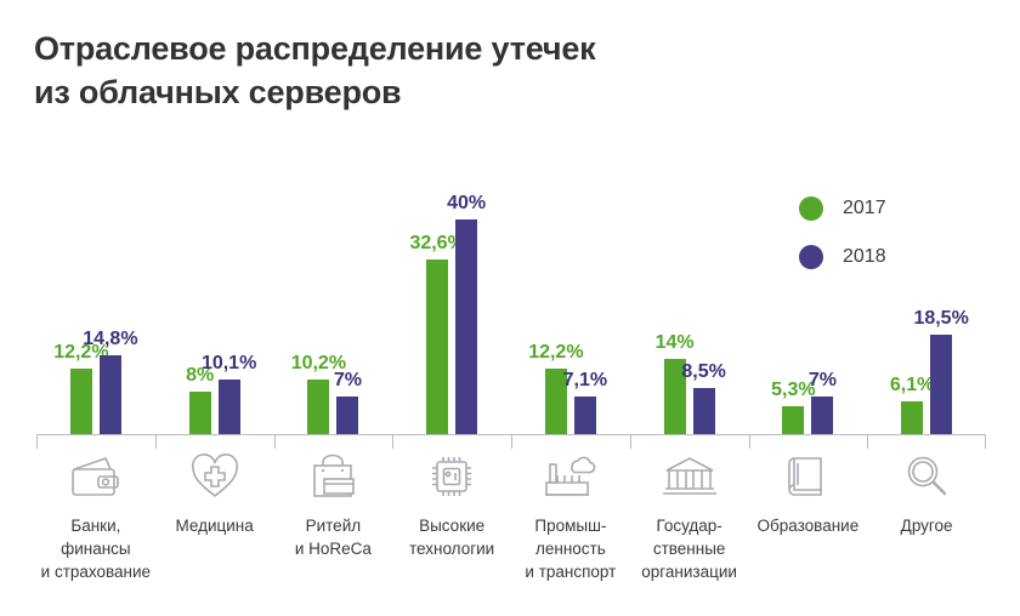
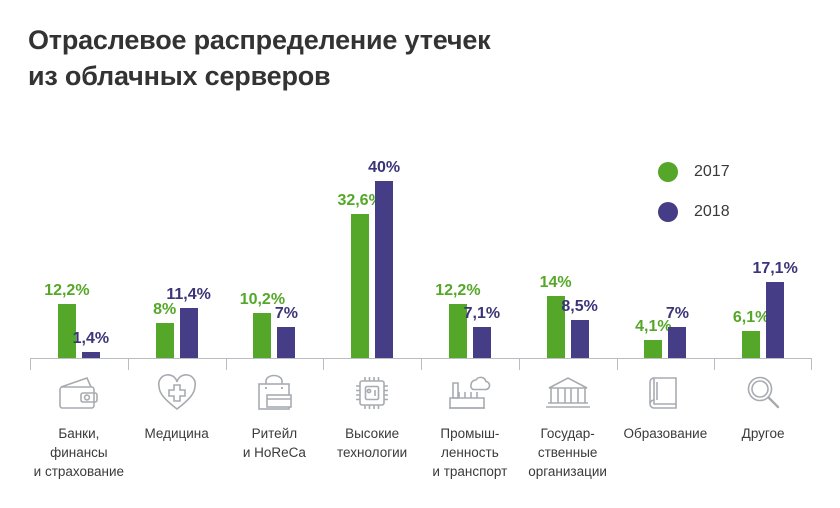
2018/Банки, финансы и страхование: 14,8% -> 1,4%
2018/Медицина: 10,1% -> 11,4%
2017/Образование: 5,3% -> 4,1%
2018/Другое: 18,5% -> 17,1%
